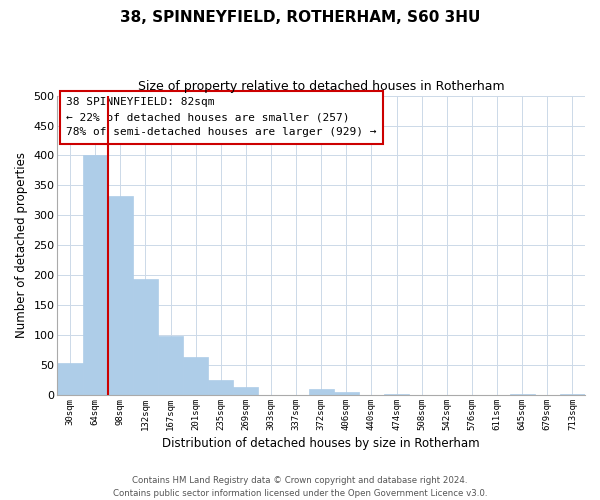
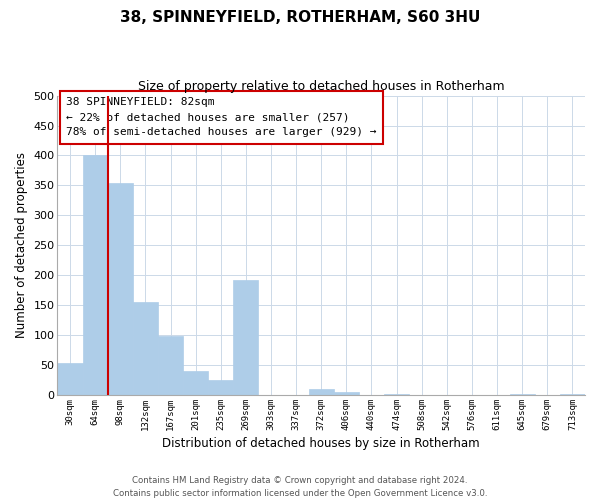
98sqm: 333 -> 354
132sqm: 193 -> 156
201sqm: 63 -> 40
269sqm: 14 -> 192
